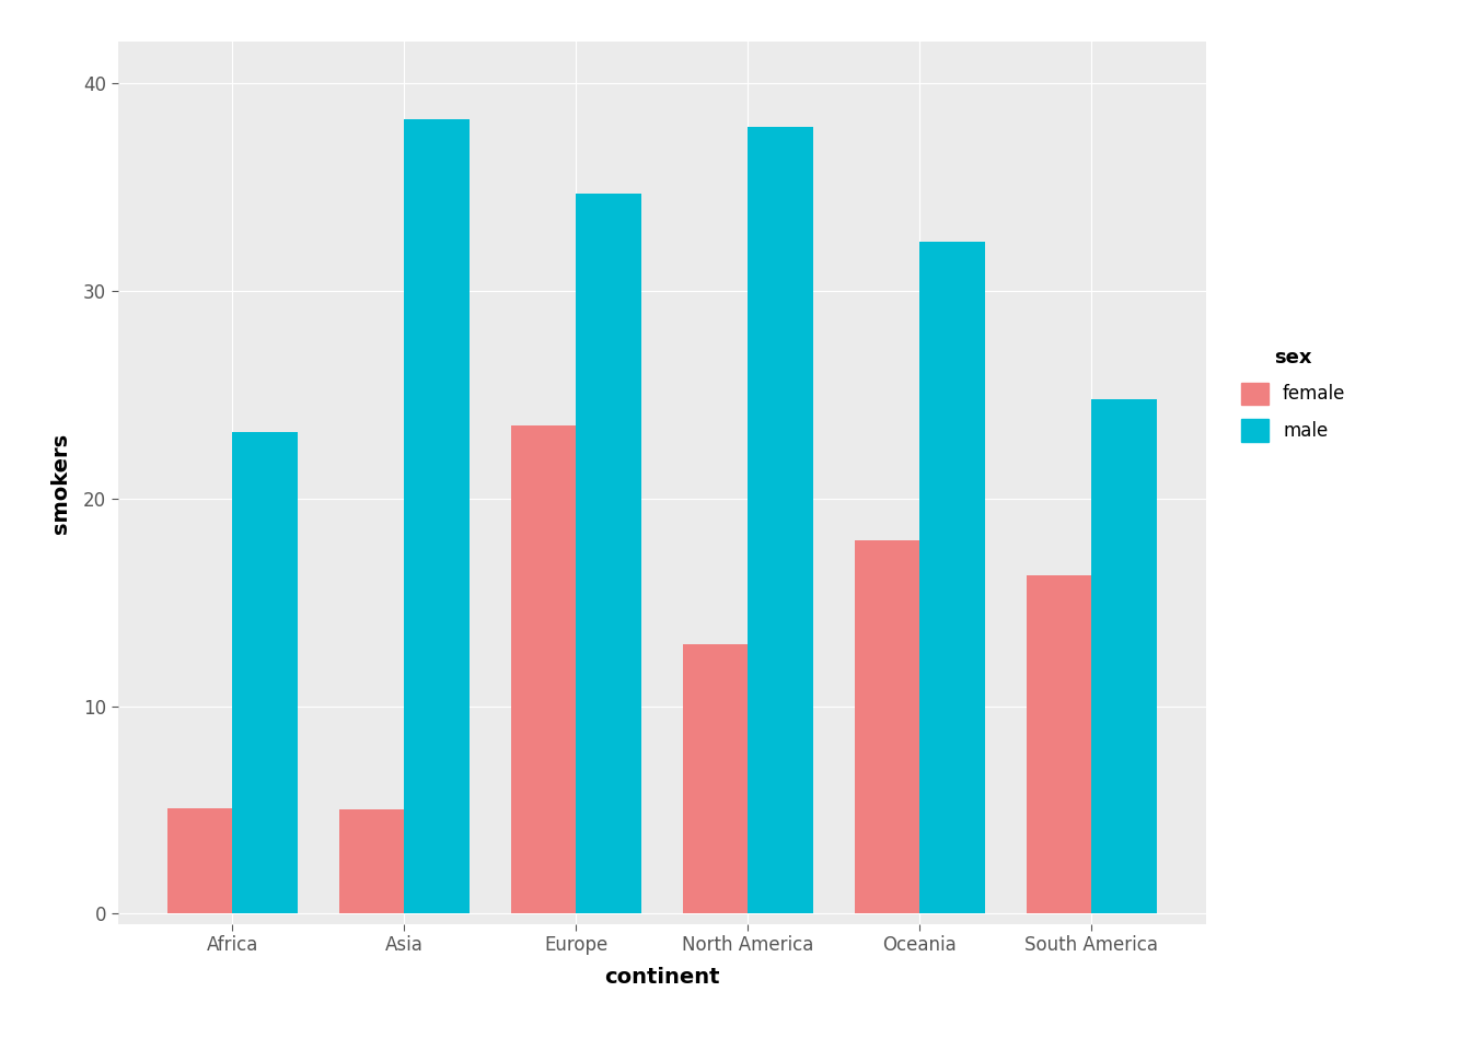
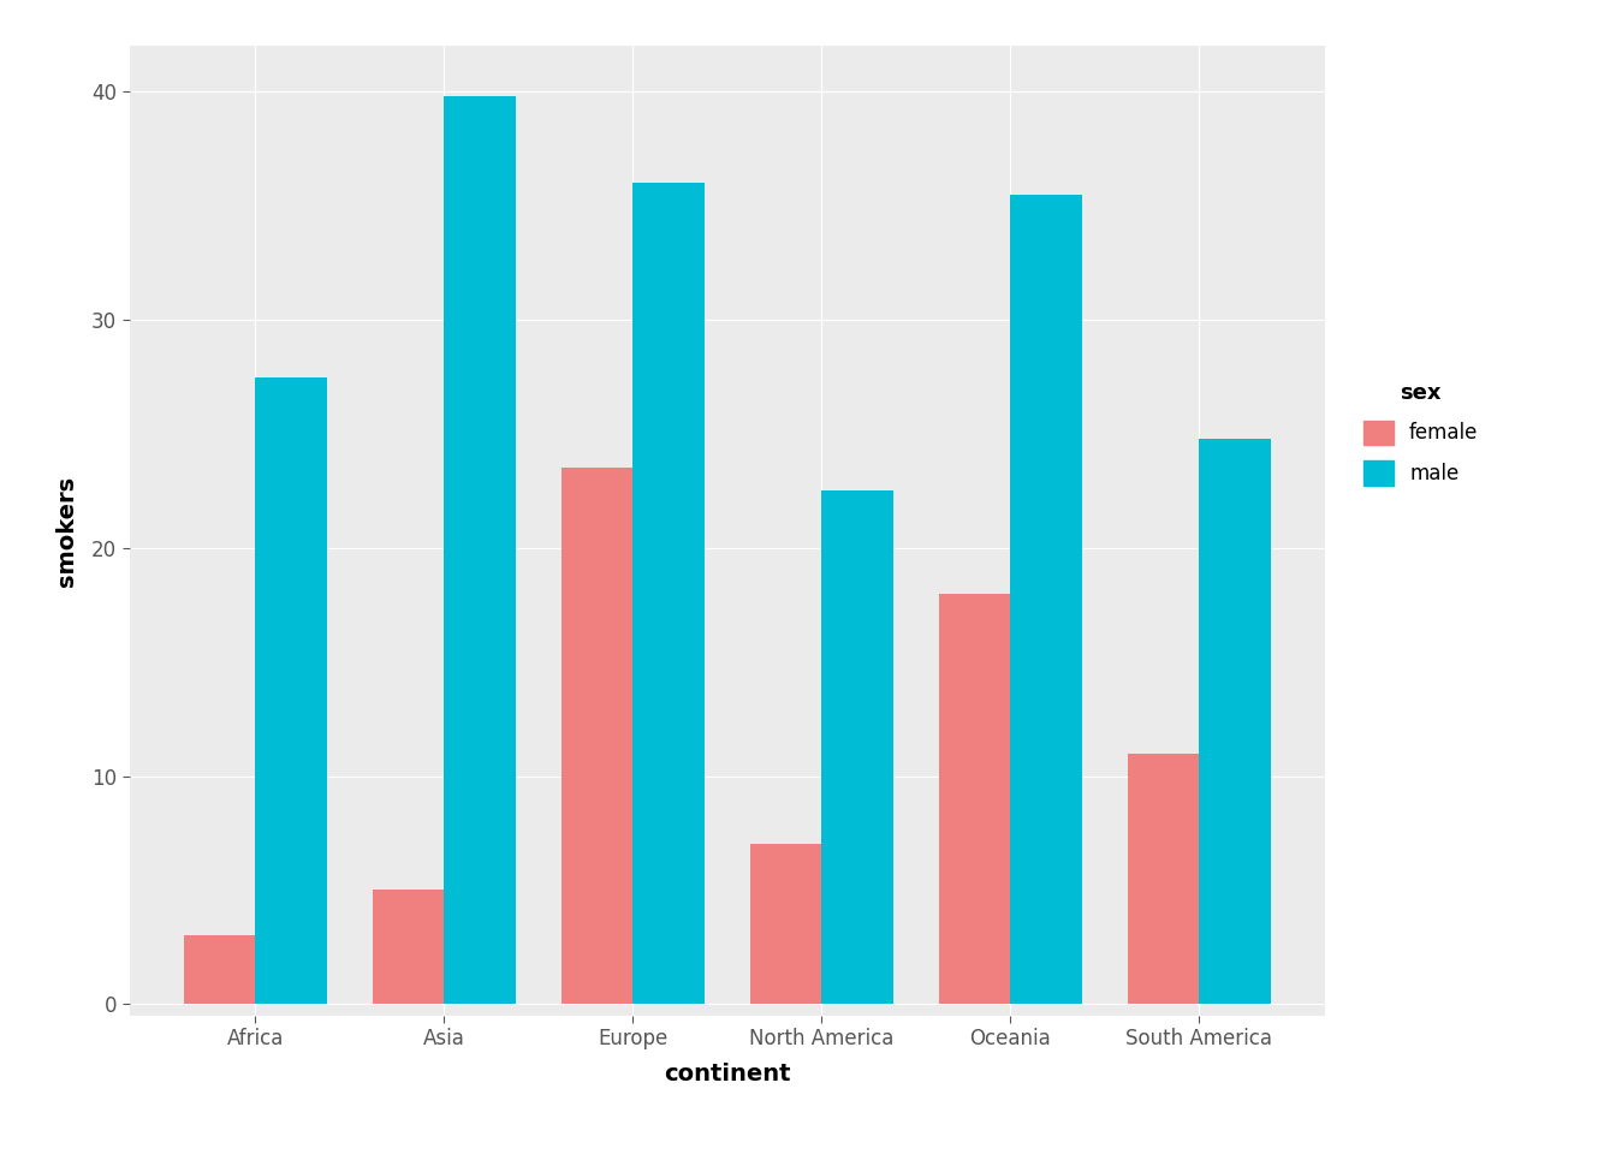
female/Africa: 5.1 -> 3.0
male/Africa: 23.2 -> 27.5
male/Asia: 38.3 -> 39.8
male/Europe: 34.7 -> 36.0
female/North America: 13.0 -> 7.0
male/North America: 37.9 -> 22.5
male/Oceania: 32.4 -> 35.5
female/South America: 16.3 -> 11.0
